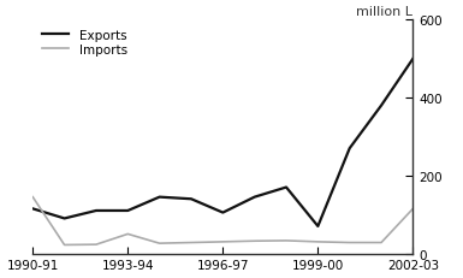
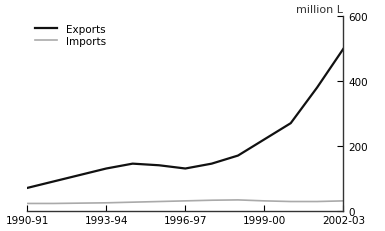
Exports/1990-91: 115 -> 70
Imports/1990-91: 145 -> 22
Exports/1993-94: 110 -> 130
Imports/1993-94: 50 -> 24
Exports/1996-97: 105 -> 130
Exports/1999-00: 70 -> 220
Imports/2002-03: 115 -> 30
